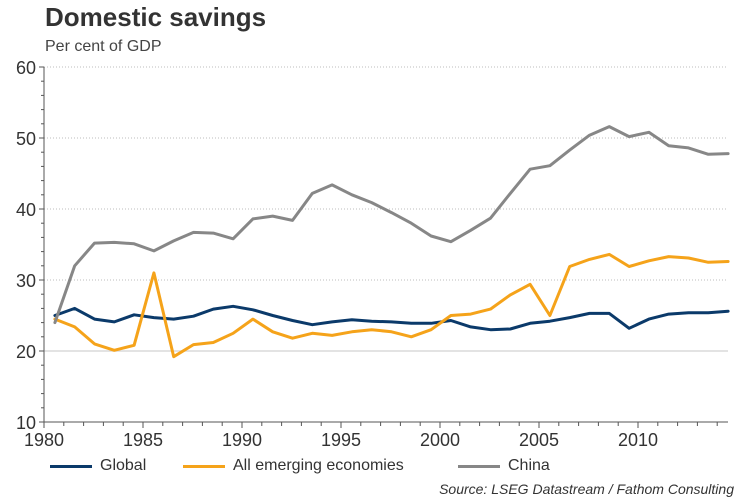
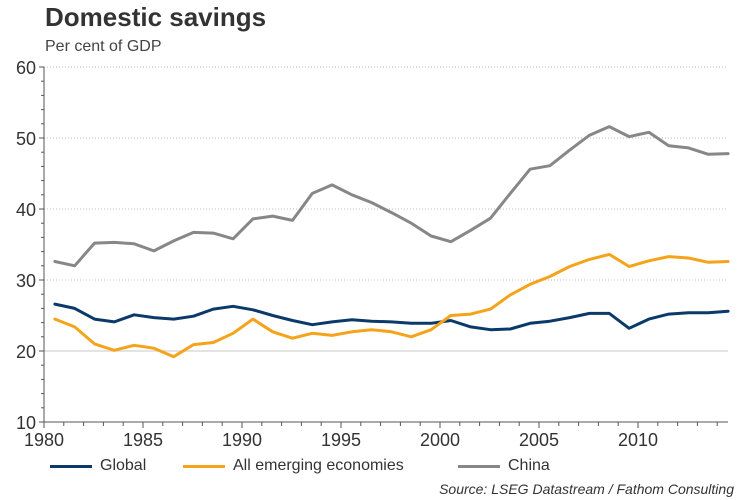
Global/1980: 25 -> 27
China/1980: 24 -> 33
All emerging economies/1985: 31 -> 20
All emerging economies/2005: 25 -> 30
